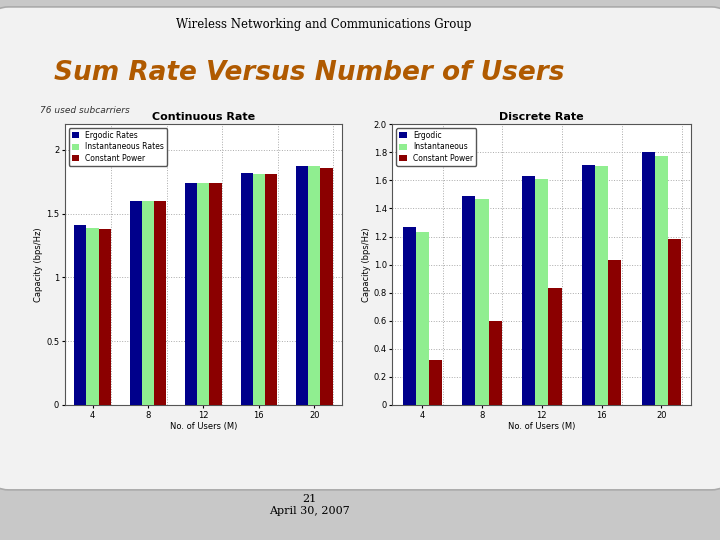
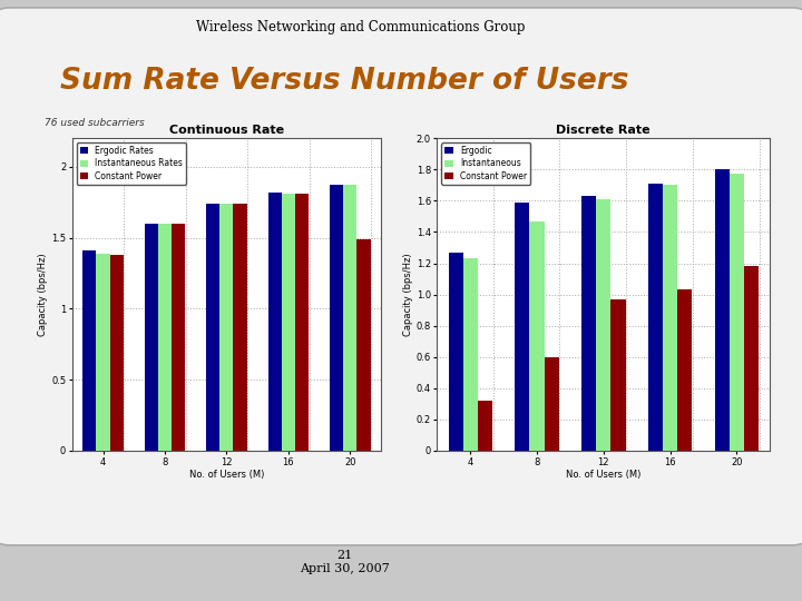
Continuous Rate/Constant Power/20: 1.86 -> 1.49
Discrete Rate/Ergodic/8: 1.49 -> 1.59
Discrete Rate/Constant Power/12: 0.83 -> 0.97
